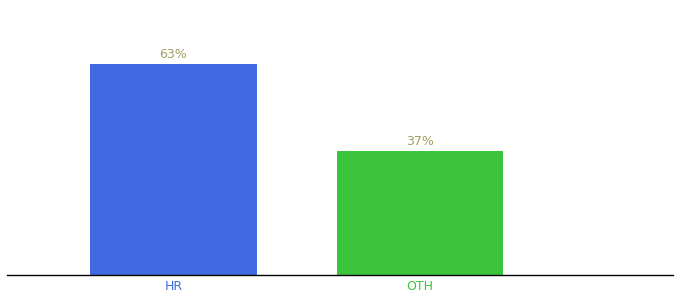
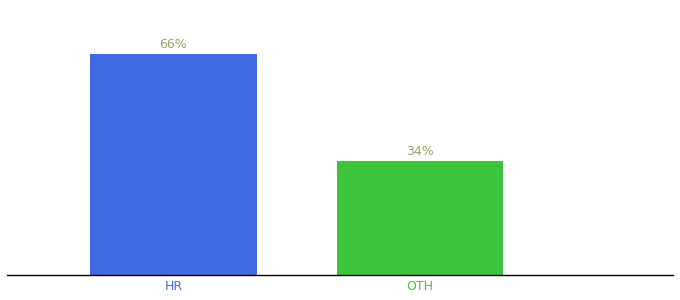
HR: 63% -> 66%
OTH: 37% -> 34%
